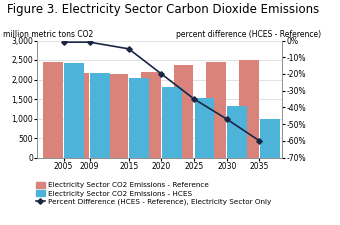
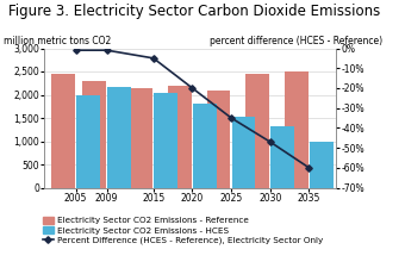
Electricity Sector CO2 Emissions - HCES/2005: 2,430 -> 2,000
Electricity Sector CO2 Emissions - Reference/2009: 2,160 -> 2,300
Electricity Sector CO2 Emissions - Reference/2025: 2,360 -> 2,100
